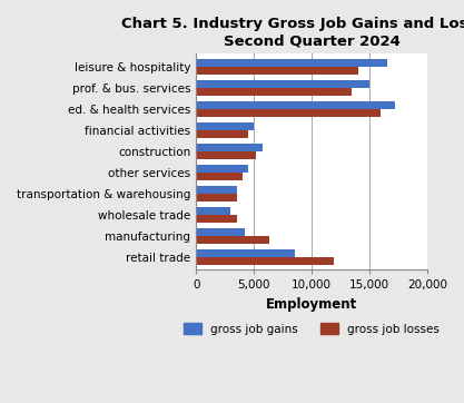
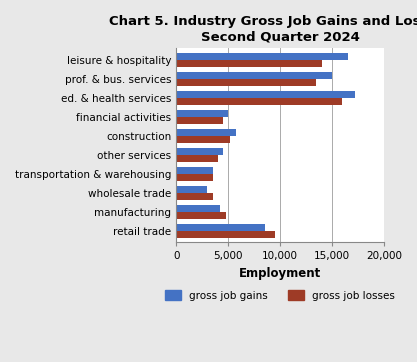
gross job losses/manufacturing: 6,300 -> 4,800
gross job losses/retail trade: 11,900 -> 9,500
